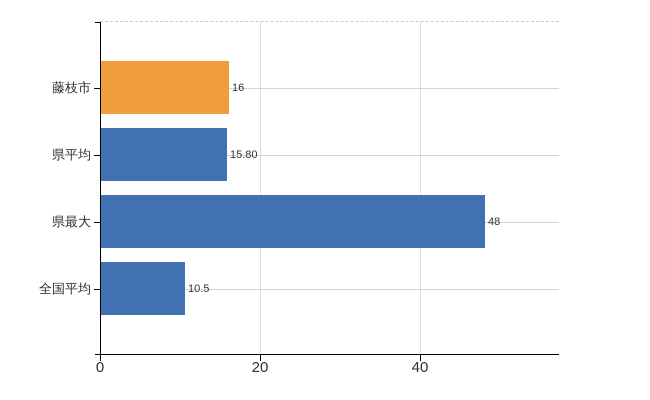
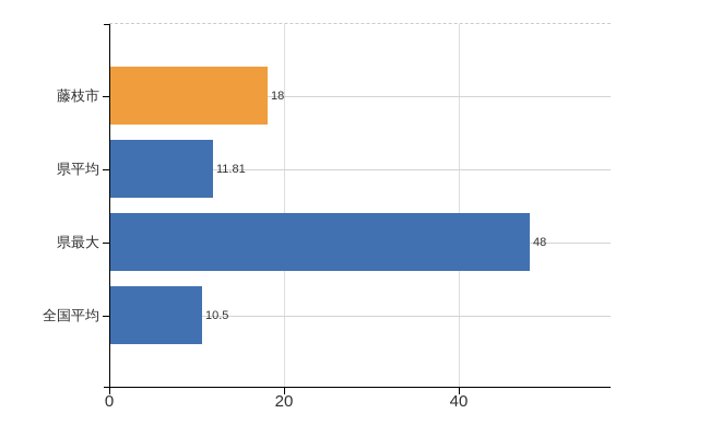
藤枝市: 16 -> 18
県平均: 15.80 -> 11.81
